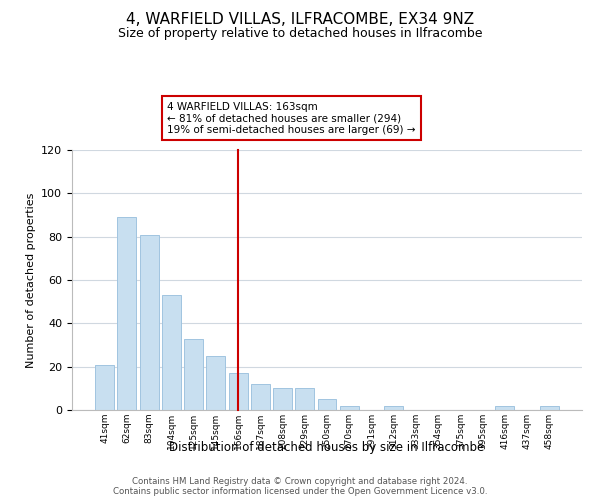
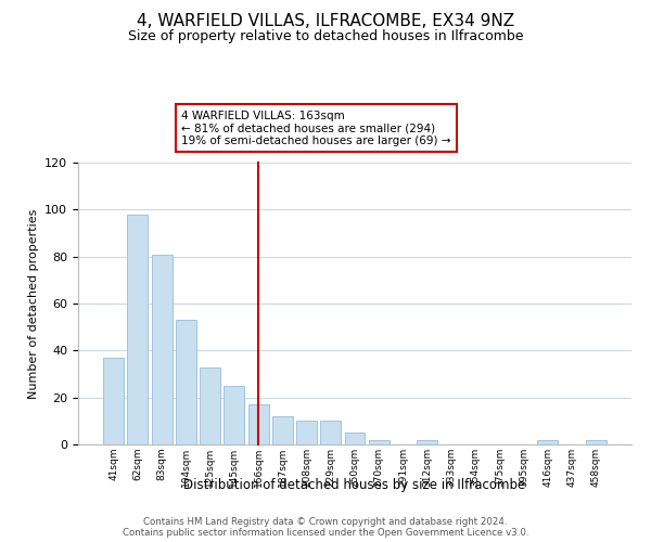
41sqm: 21 -> 37
62sqm: 89 -> 98
